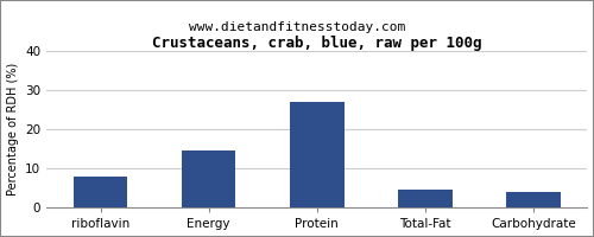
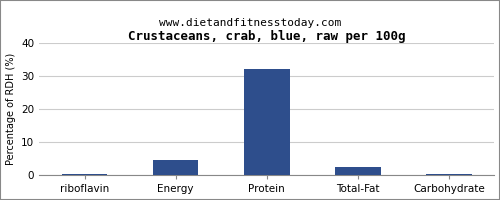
riboflavin: 8.0 -> 0.5
Energy: 14.5 -> 4.5
Protein: 27.0 -> 32.0
Total-Fat: 4.5 -> 2.5
Carbohydrate: 4.0 -> 0.5
